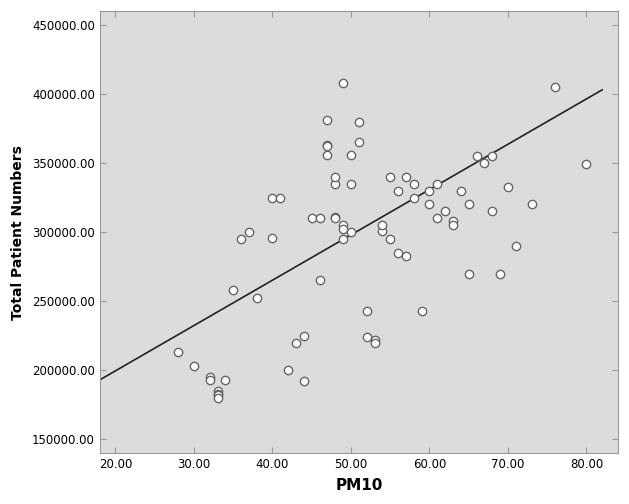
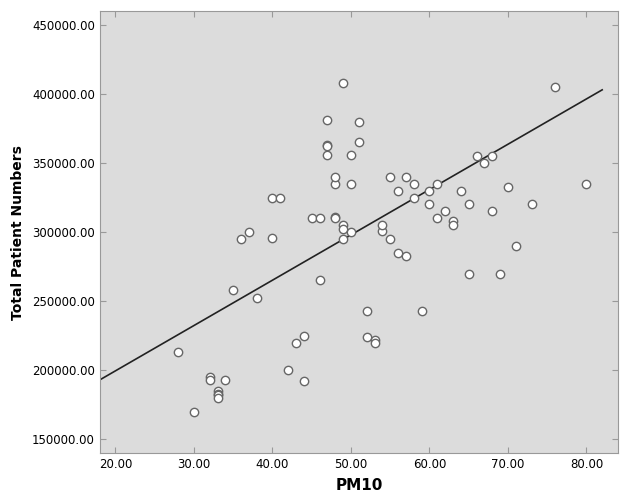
30.00: 203000 -> 170000
80.00: 349000 -> 335000
